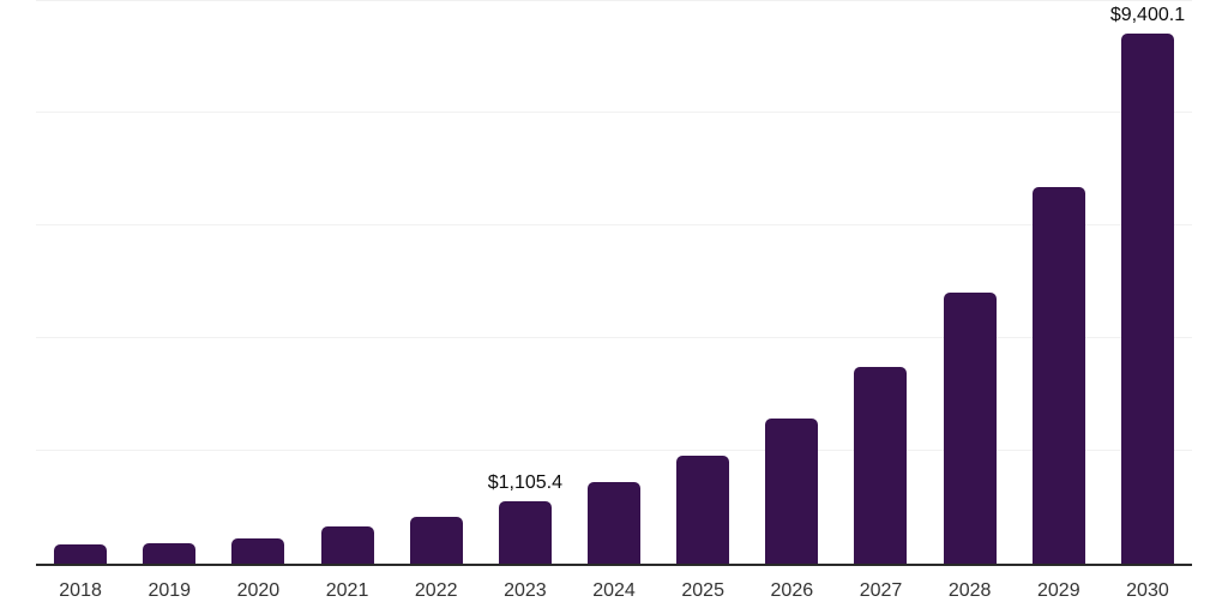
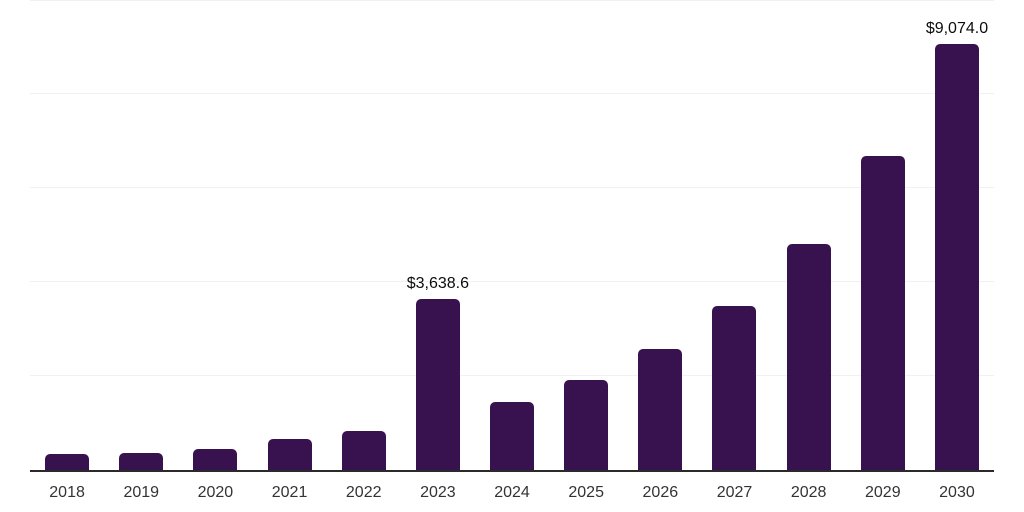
2023: $1,105.4 -> $3,638.6
2030: $9,400.1 -> $9,074.0
